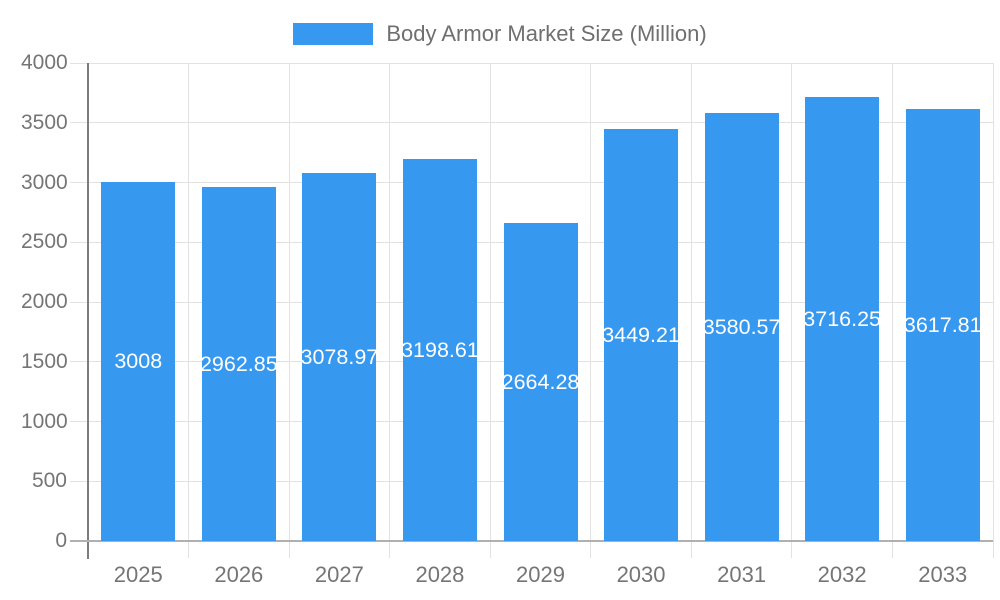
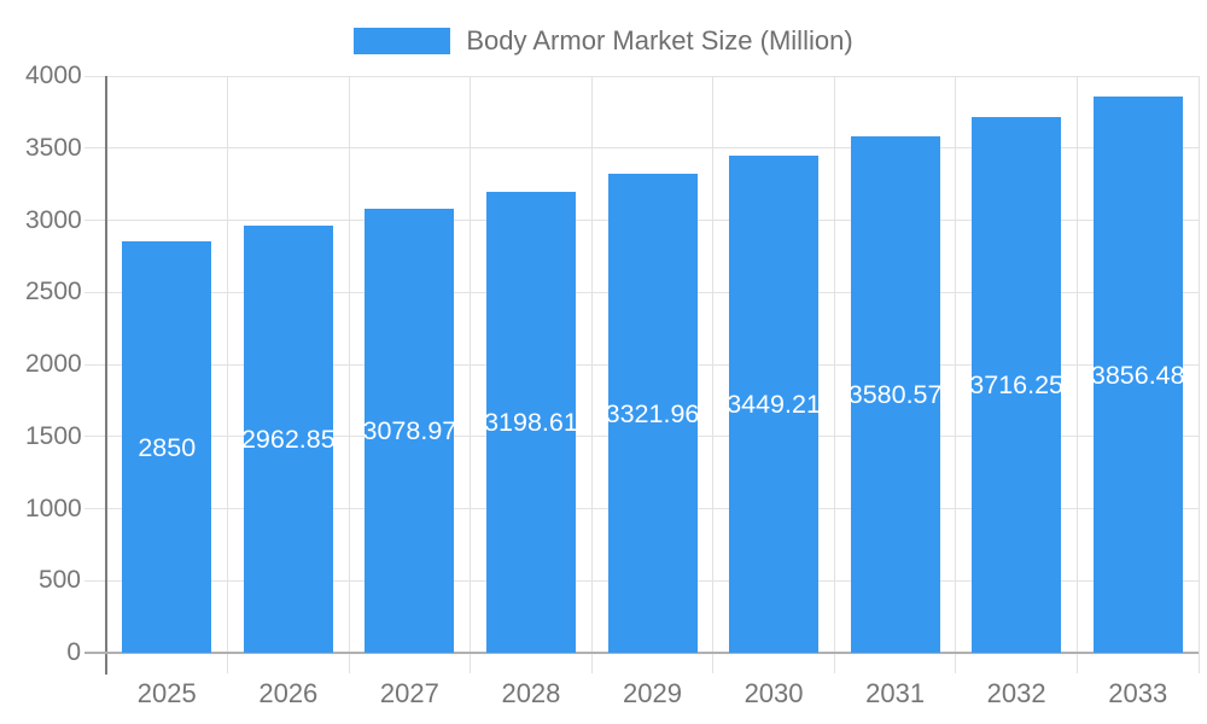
2025: 3008 -> 2850
2029: 2664.28 -> 3321.96
2033: 3617.81 -> 3856.48
